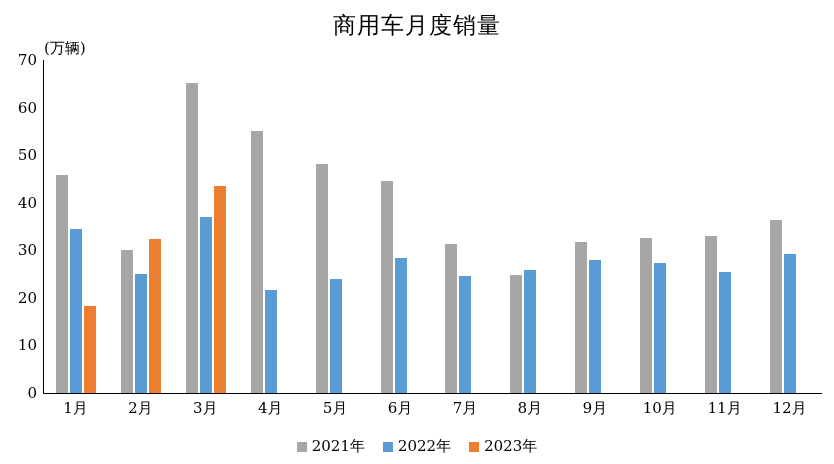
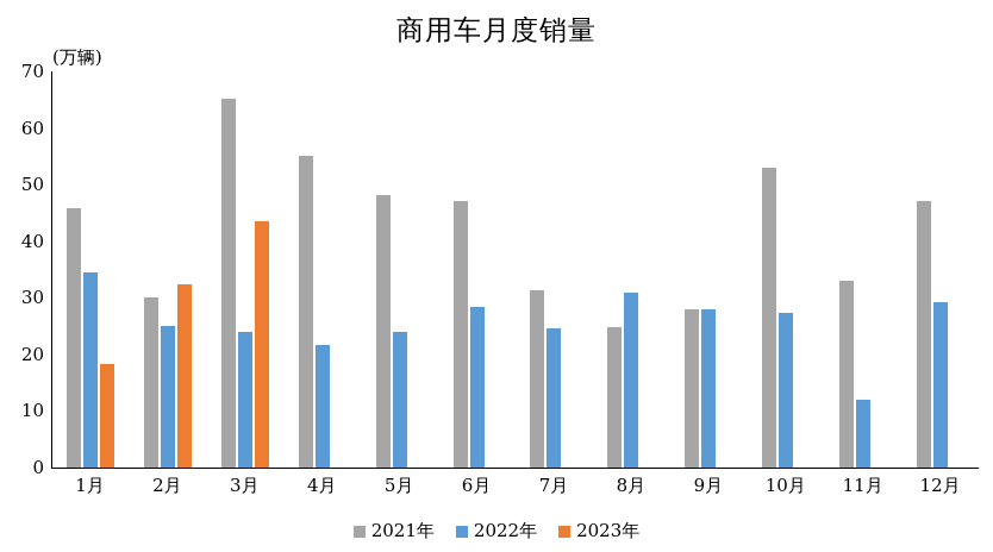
2022年/3月: 37 -> 24
2021年/6月: 45 -> 47
2022年/8月: 26 -> 31
2021年/9月: 32 -> 28
2021年/10月: 32 -> 53
2022年/11月: 25 -> 12
2021年/12月: 36 -> 47
